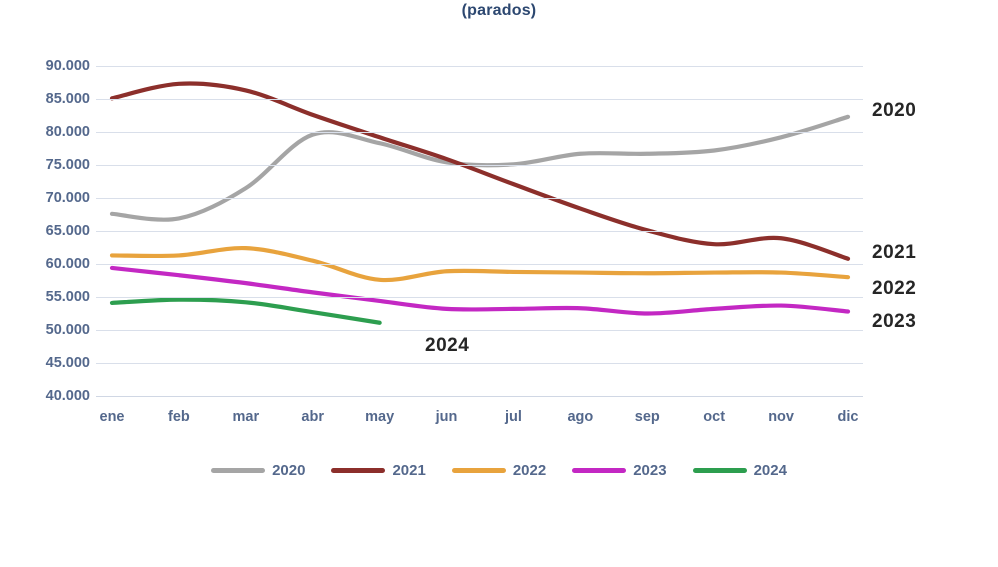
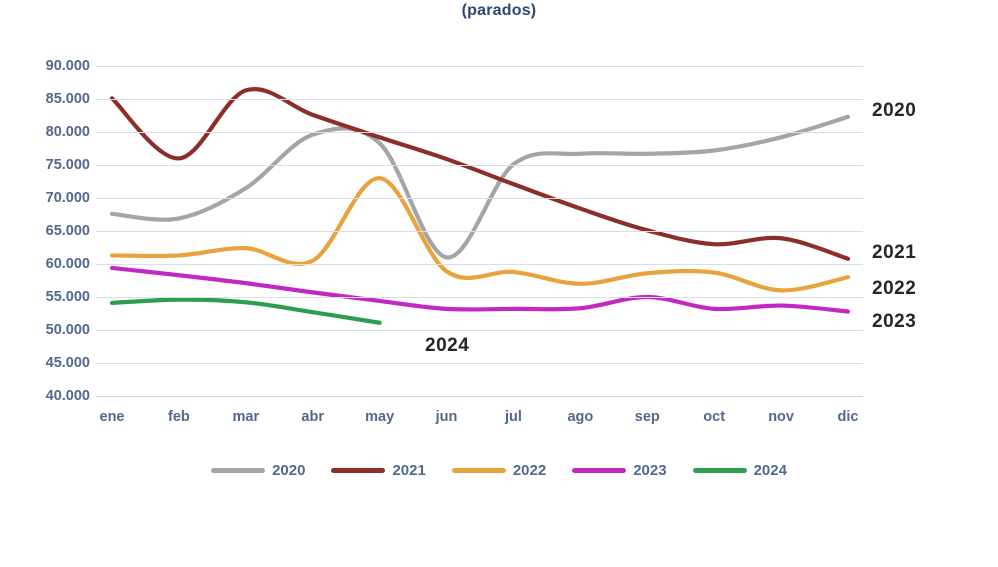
2021/feb: 87000 -> 76000
2022/may: 58000 -> 73000
2020/jun: 75000 -> 61000
2022/ago: 59000 -> 57000
2023/sep: 52000 -> 55000
2022/nov: 59000 -> 56000
